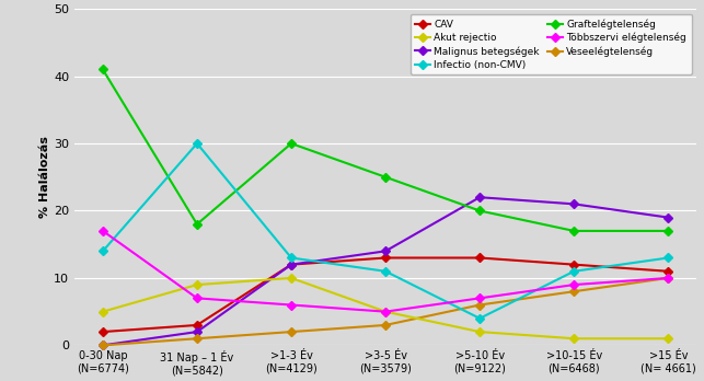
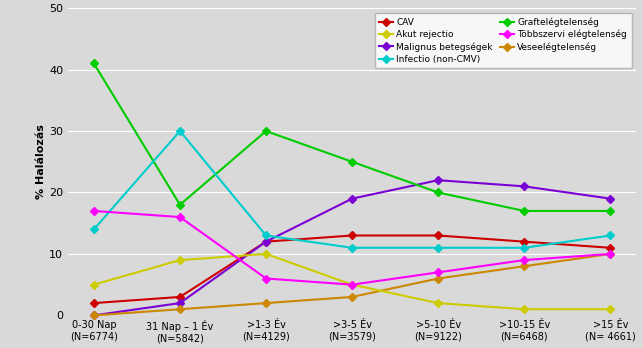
Többszervi elégtelenség/31 Nap – 1 Év (N=5842): 7 -> 16
Malignus betegségek/>3-5 Év (N=3579): 14 -> 19
Infectio (non-CMV)/>5-10 Év (N=9122): 4 -> 11
